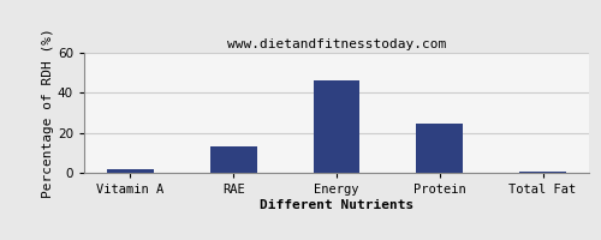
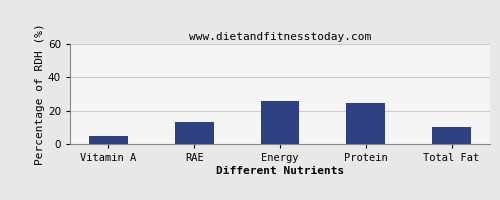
Vitamin A: 2 -> 5
Energy: 46 -> 26
Total Fat: 0 -> 10
